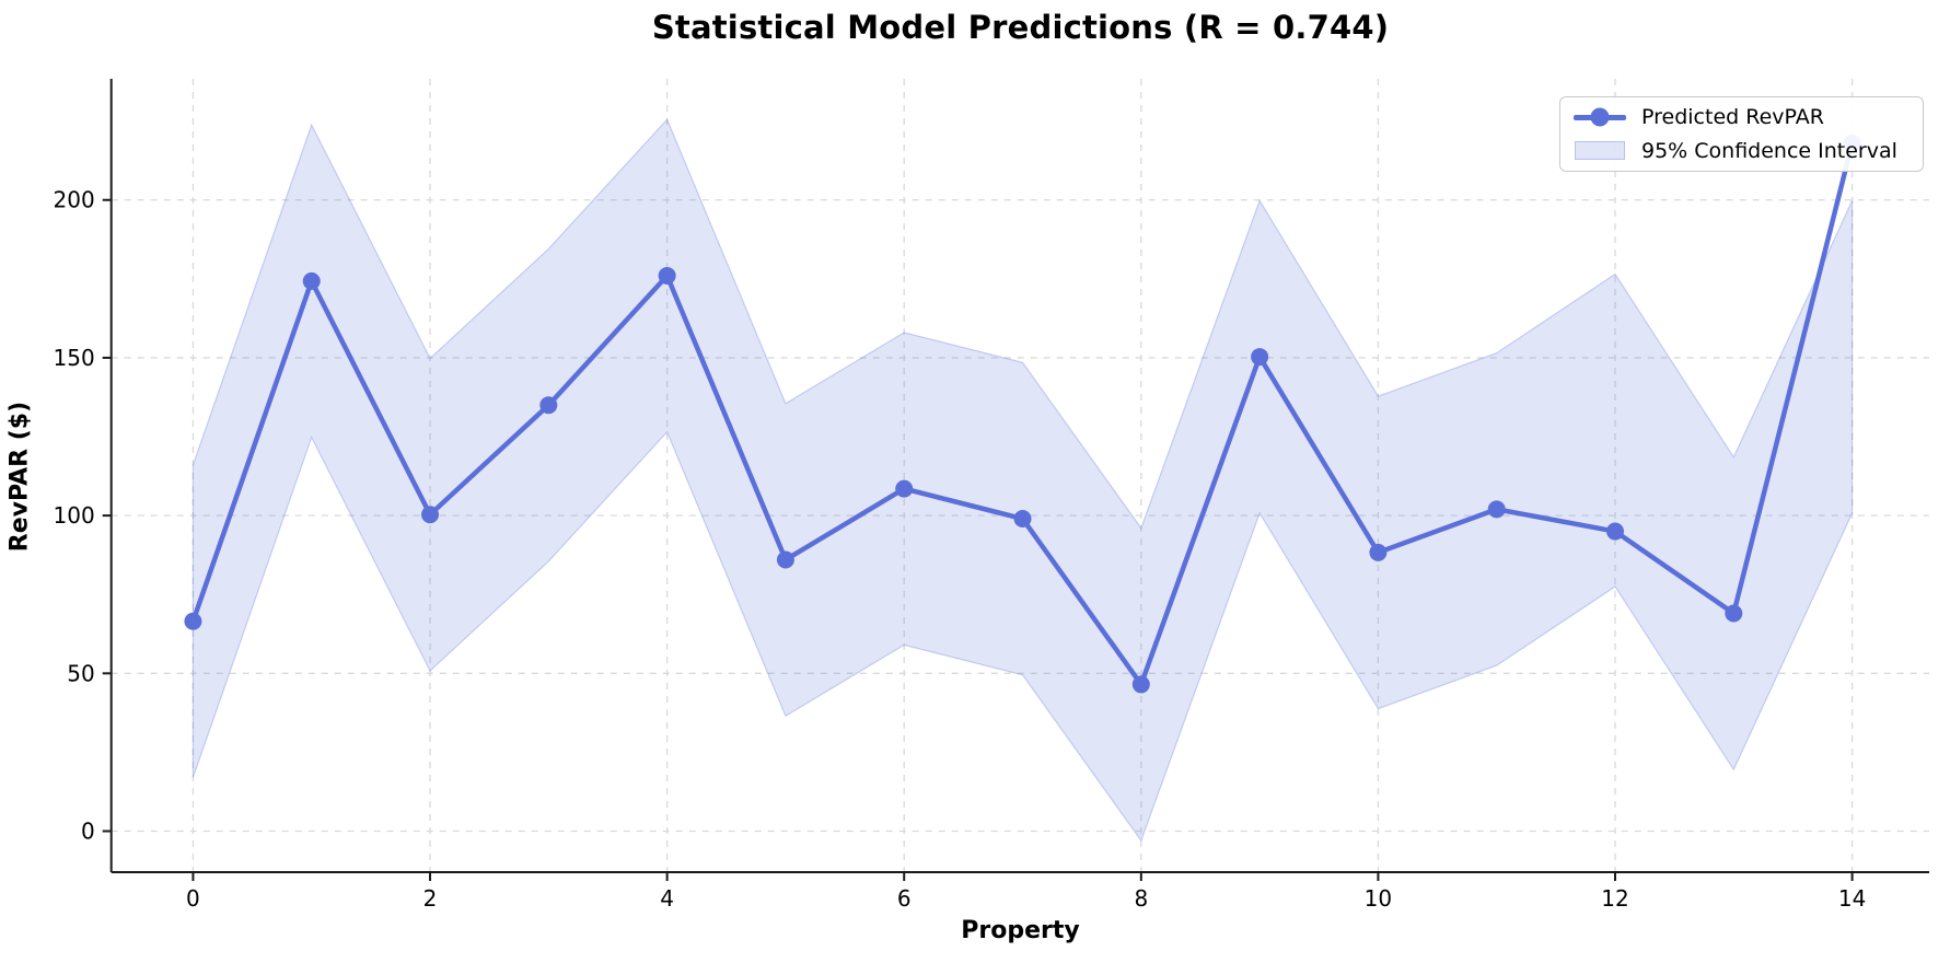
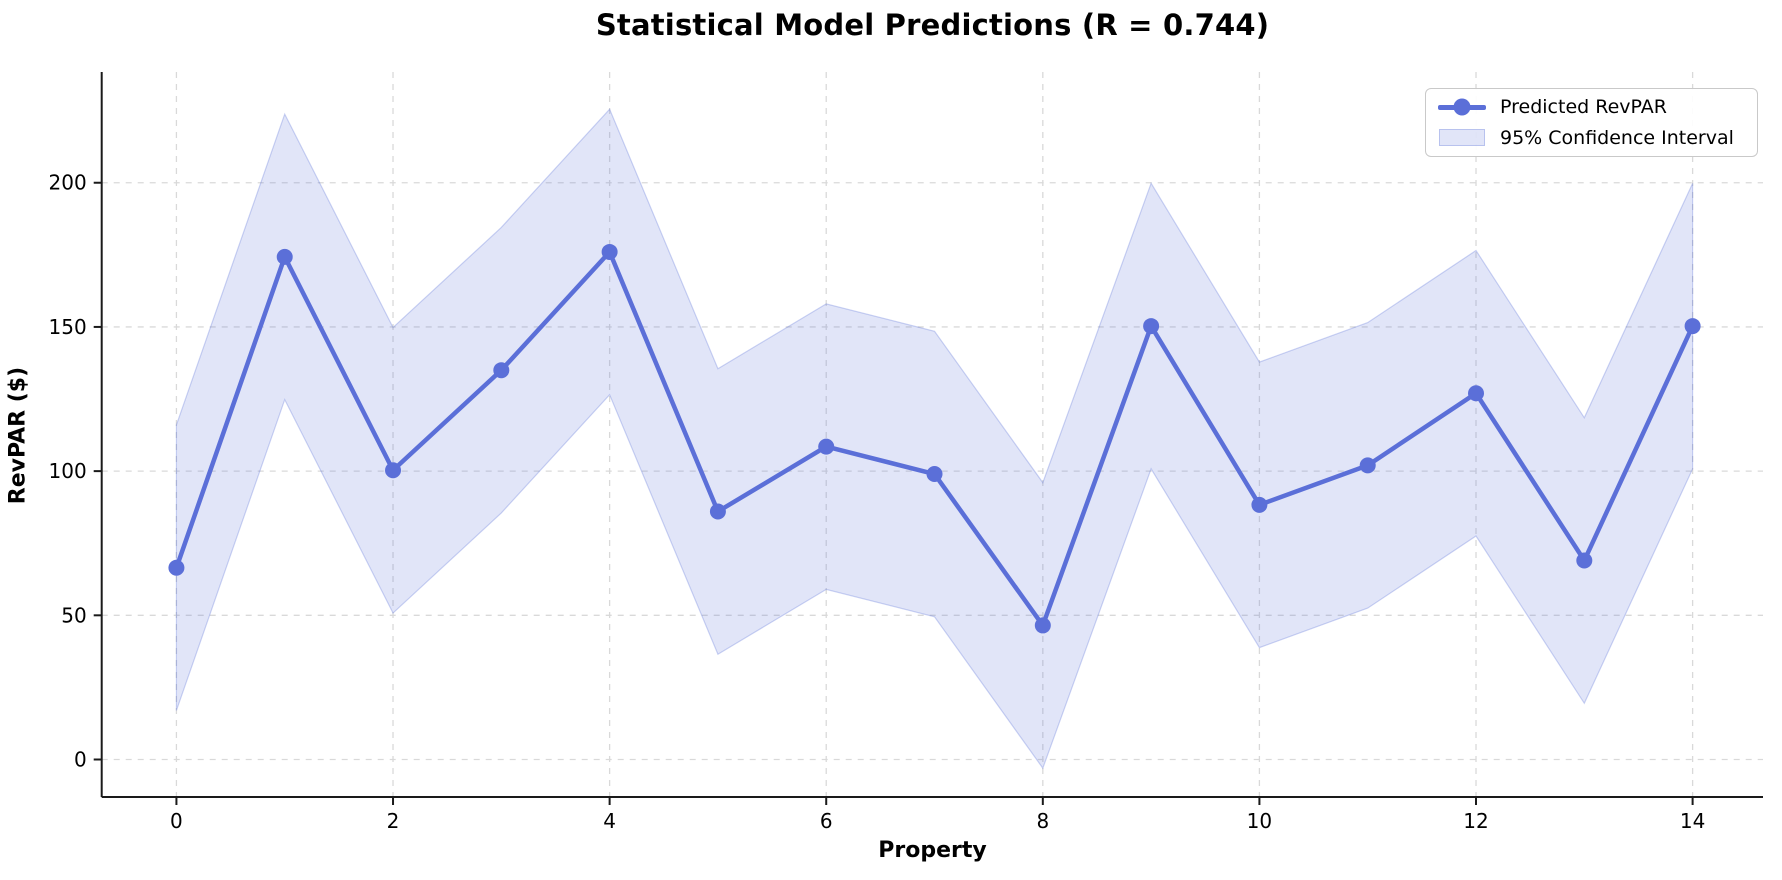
12: 95 -> 127
14: 218 -> 150
